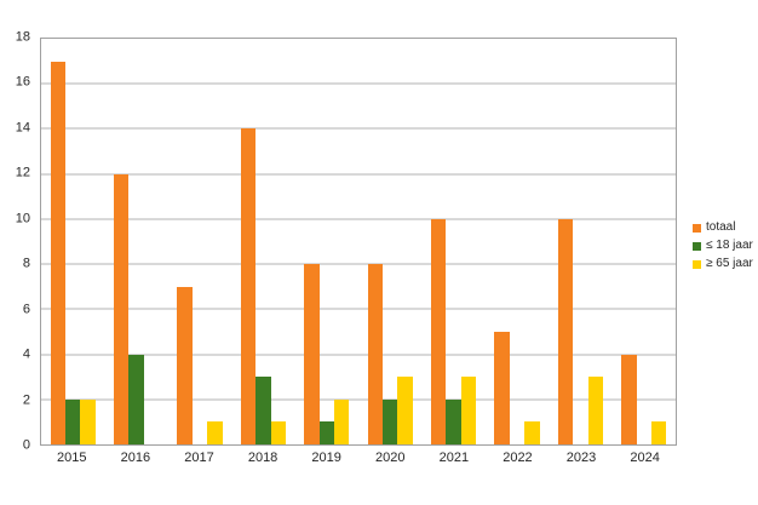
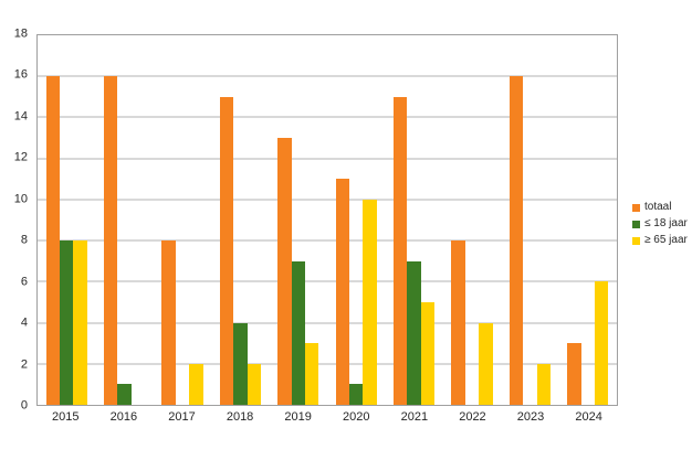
totaal/2015: 17 -> 16
≤ 18 jaar/2015: 2 -> 8
≥ 65 jaar/2015: 2 -> 8
totaal/2016: 12 -> 16
≤ 18 jaar/2016: 4 -> 1
totaal/2017: 7 -> 8
≥ 65 jaar/2017: 1 -> 2
totaal/2018: 14 -> 15
≤ 18 jaar/2018: 3 -> 4
≥ 65 jaar/2018: 1 -> 2
totaal/2019: 8 -> 13
≤ 18 jaar/2019: 1 -> 7
≥ 65 jaar/2019: 2 -> 3
totaal/2020: 8 -> 11
≤ 18 jaar/2020: 2 -> 1
≥ 65 jaar/2020: 3 -> 10
totaal/2021: 10 -> 15
≤ 18 jaar/2021: 2 -> 7
≥ 65 jaar/2021: 3 -> 5
totaal/2022: 5 -> 8
≥ 65 jaar/2022: 1 -> 4
totaal/2023: 10 -> 16
≥ 65 jaar/2023: 3 -> 2
totaal/2024: 4 -> 3
≥ 65 jaar/2024: 1 -> 6
